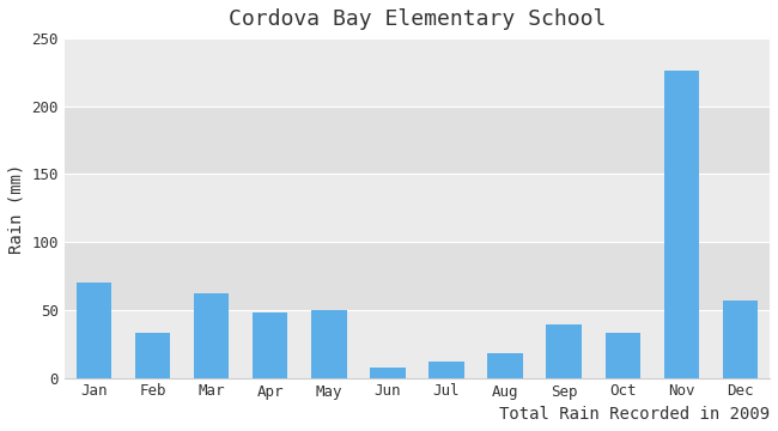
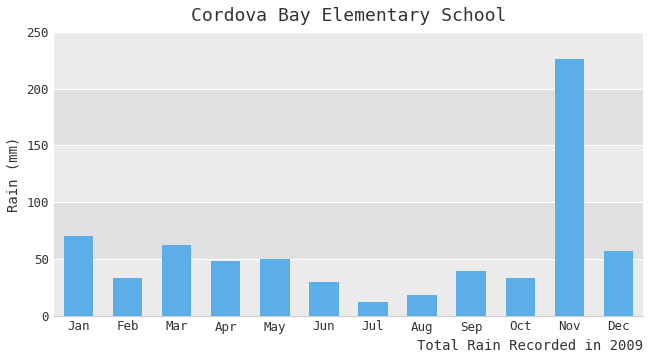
Jun: 8 -> 30
